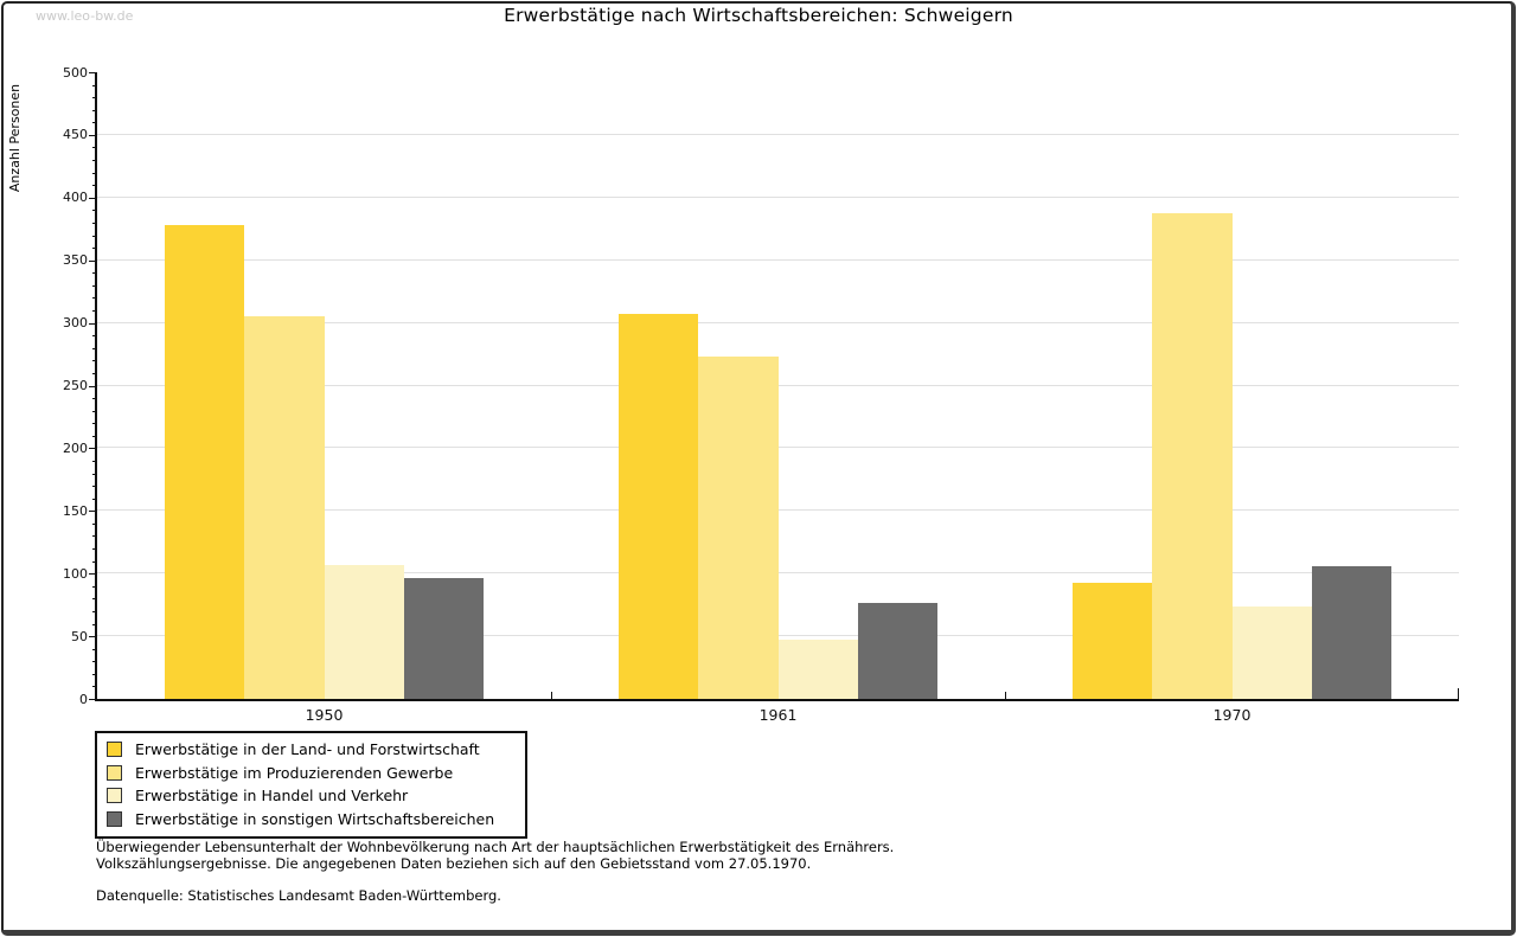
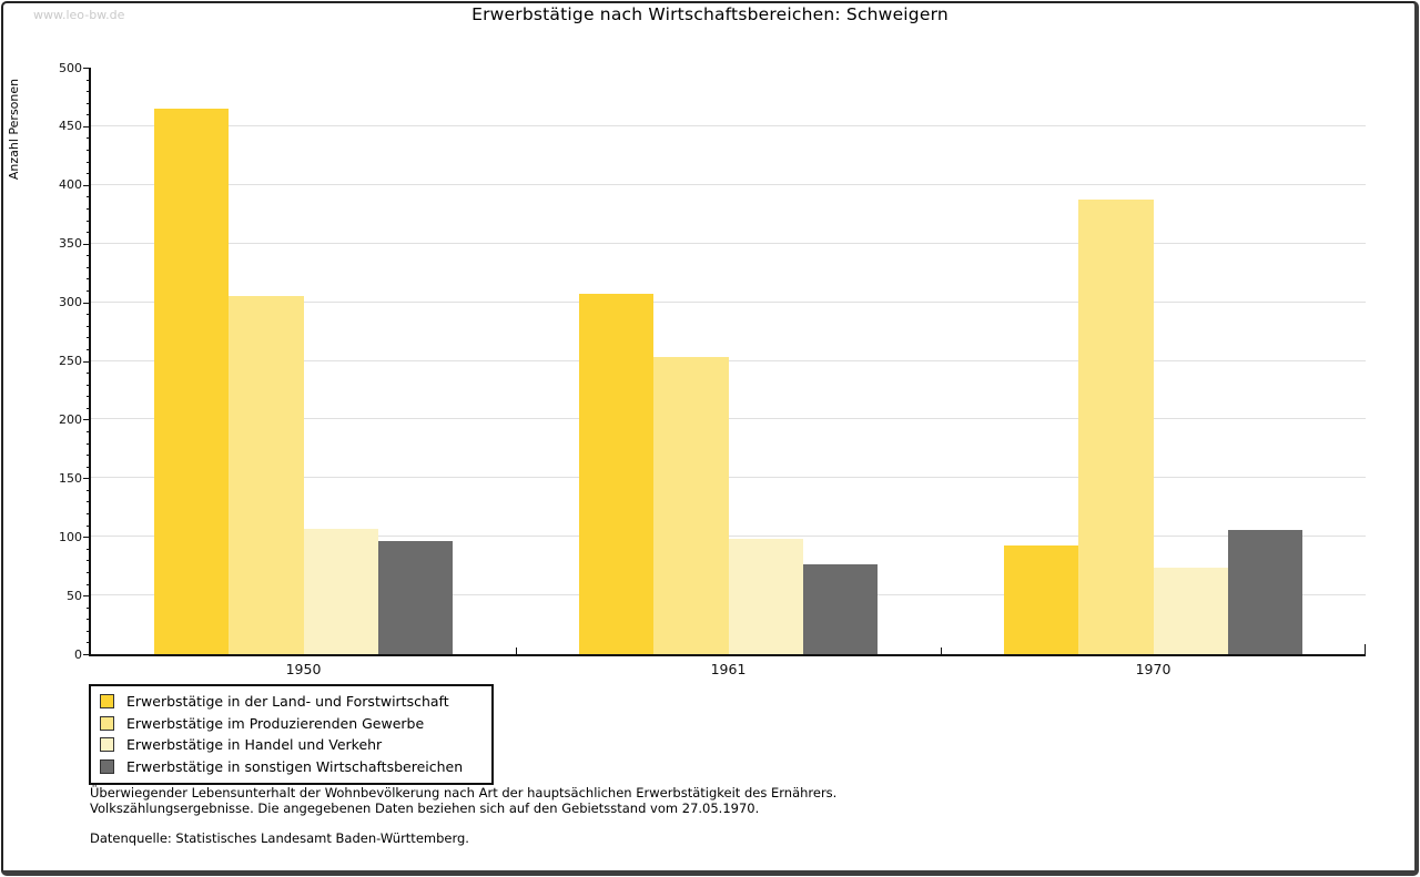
Erwerbstätige in der Land- und Forstwirtschaft/1950: 378 -> 465
Erwerbstätige im Produzierenden Gewerbe/1961: 273 -> 253
Erwerbstätige in Handel und Verkehr/1961: 47 -> 98
